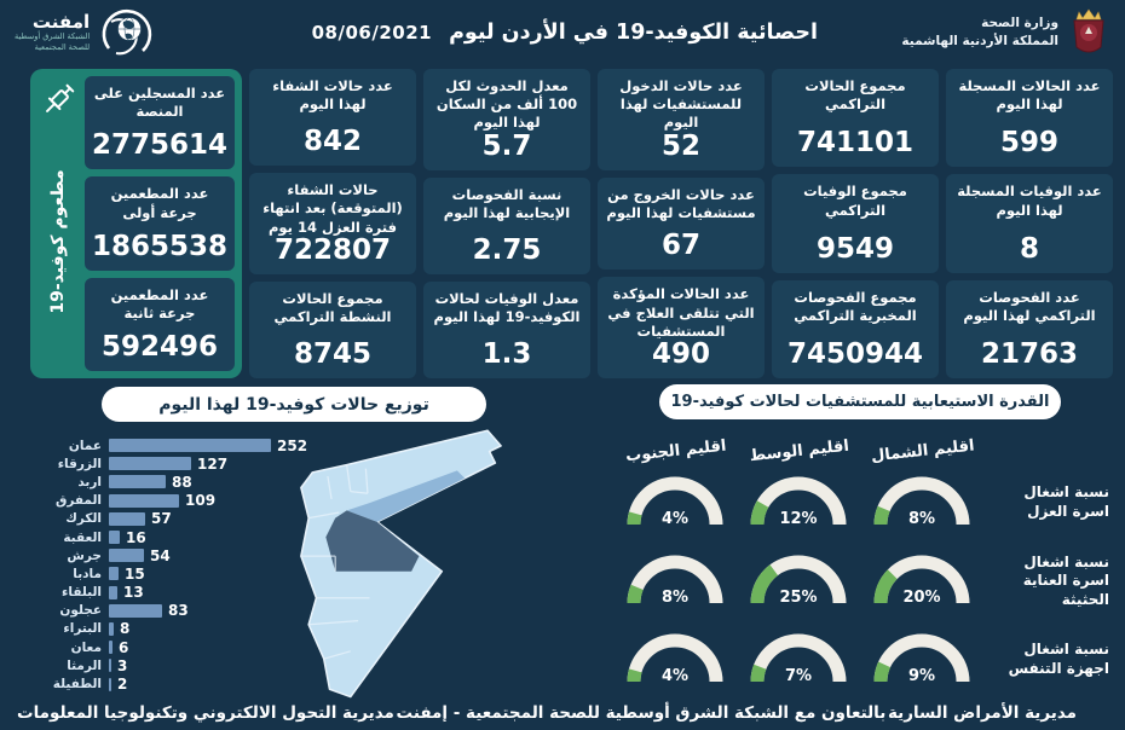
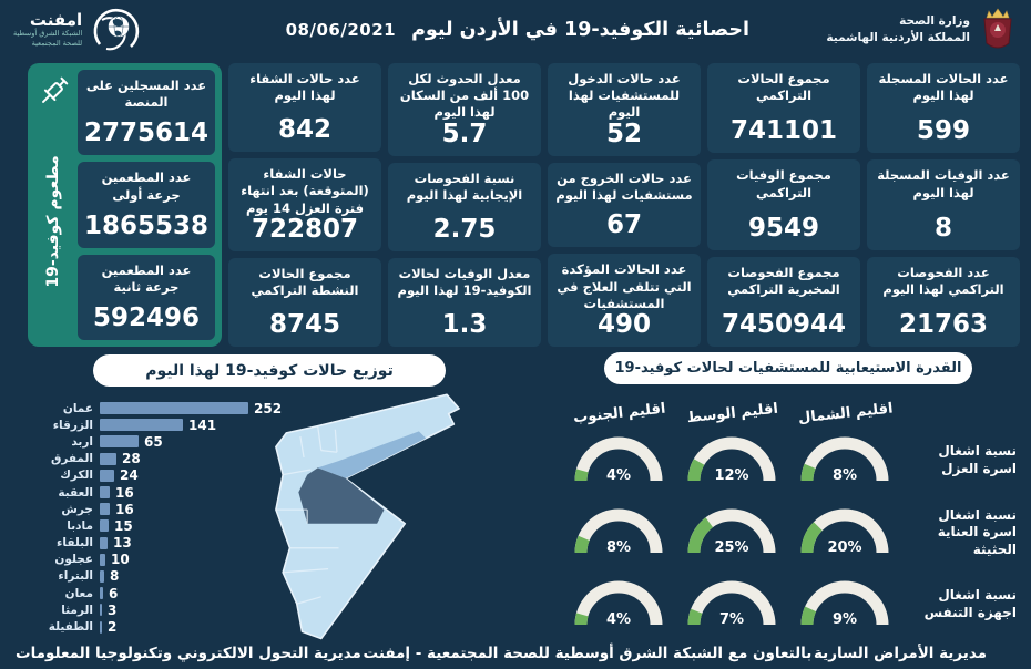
توزيع حالات كوفيد-19 لهذا اليوم/الزرقاء: 127 -> 141
توزيع حالات كوفيد-19 لهذا اليوم/اربد: 88 -> 65
توزيع حالات كوفيد-19 لهذا اليوم/المفرق: 109 -> 28
توزيع حالات كوفيد-19 لهذا اليوم/الكرك: 57 -> 24
توزيع حالات كوفيد-19 لهذا اليوم/جرش: 54 -> 16
توزيع حالات كوفيد-19 لهذا اليوم/عجلون: 83 -> 10
